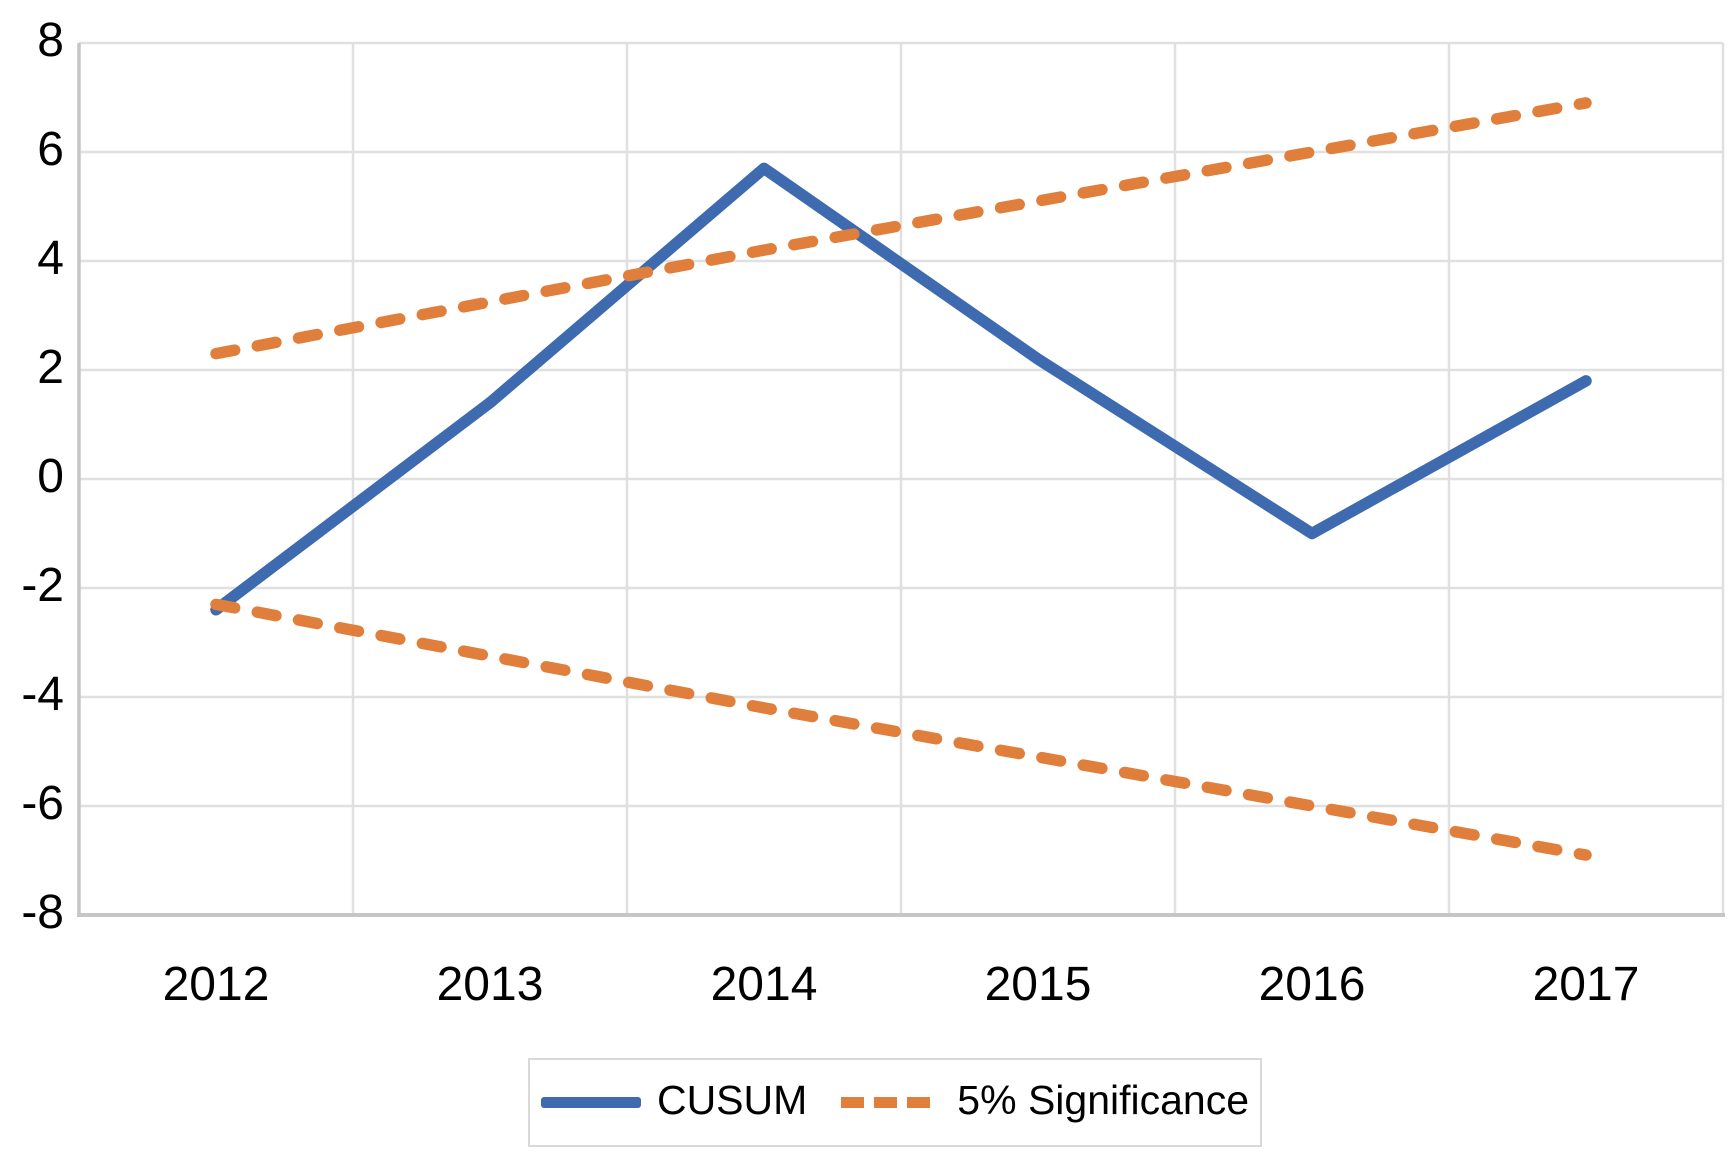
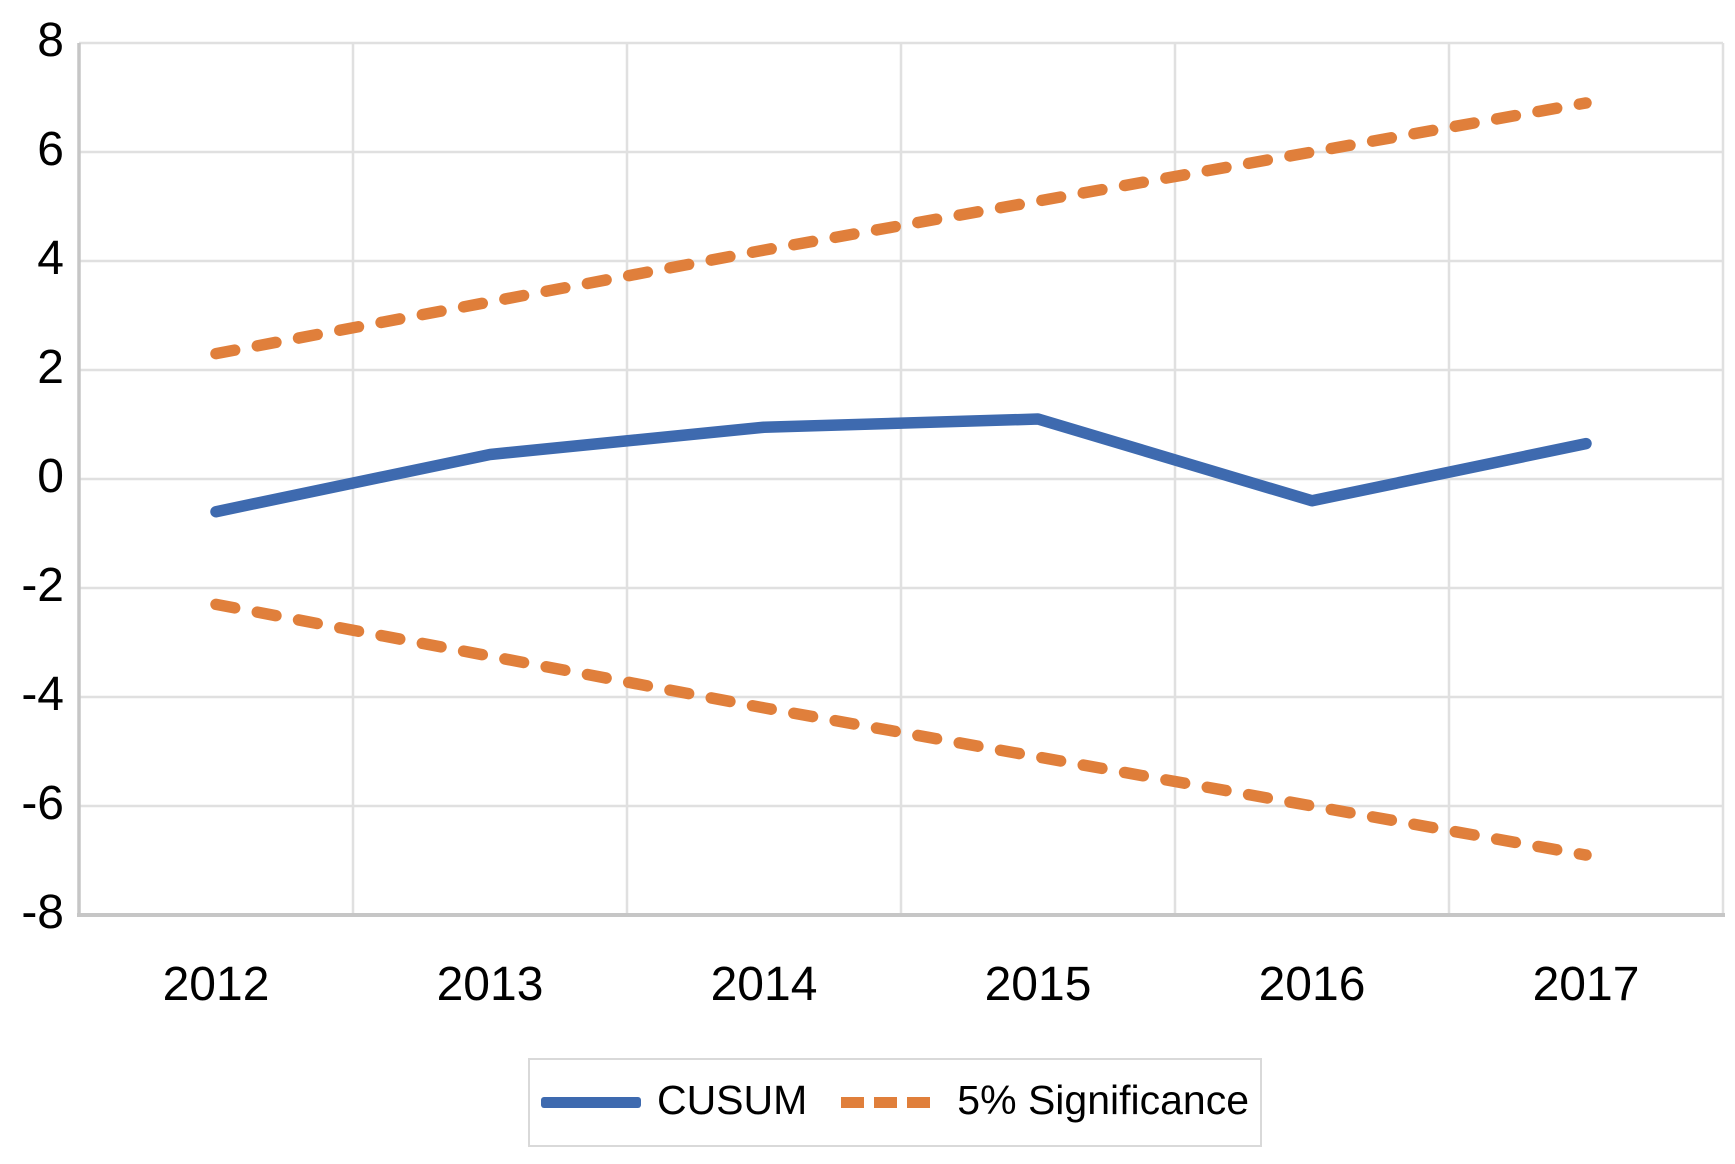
CUSUM/2012: -2.4 -> -0.6
CUSUM/2013: 1.4 -> 0.5
CUSUM/2014: 5.7 -> 0.9
CUSUM/2015: 2.2 -> 1.1
CUSUM/2016: -1.0 -> -0.4
CUSUM/2017: 1.8 -> 0.7
